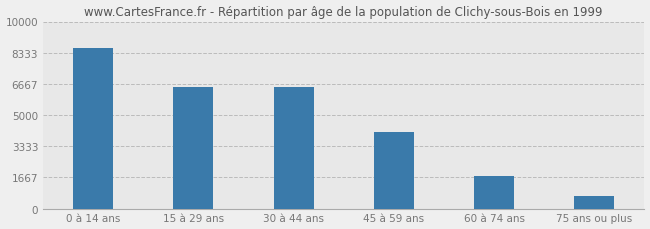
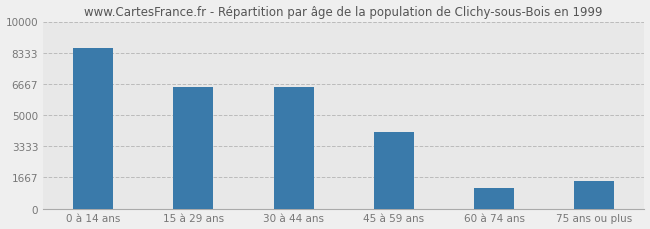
60 à 74 ans: 1800 -> 1100
75 ans ou plus: 700 -> 1500
